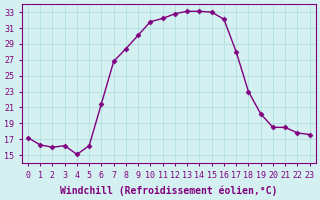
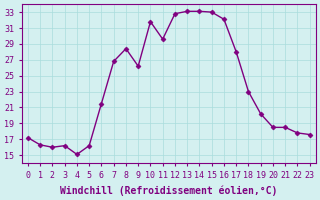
9: 30.1 -> 26.2
11: 32.2 -> 29.6
